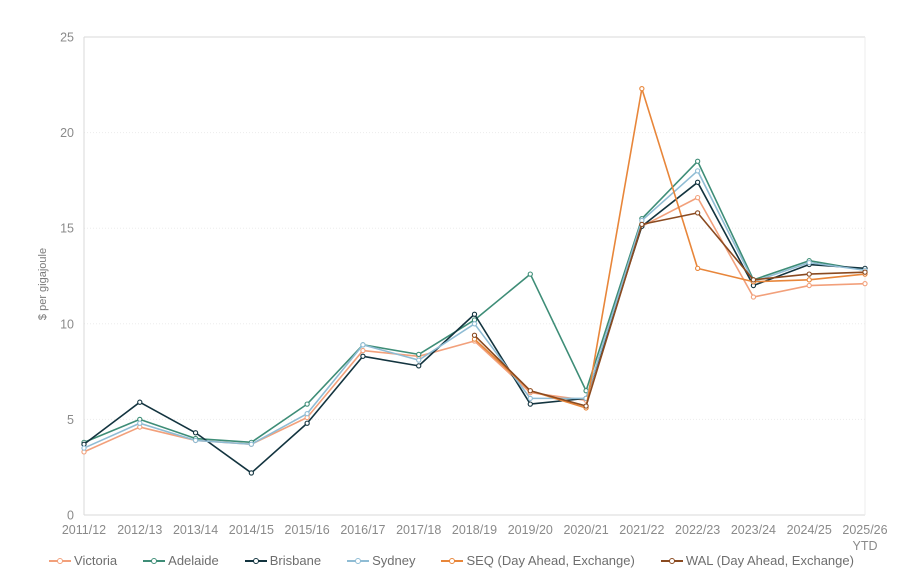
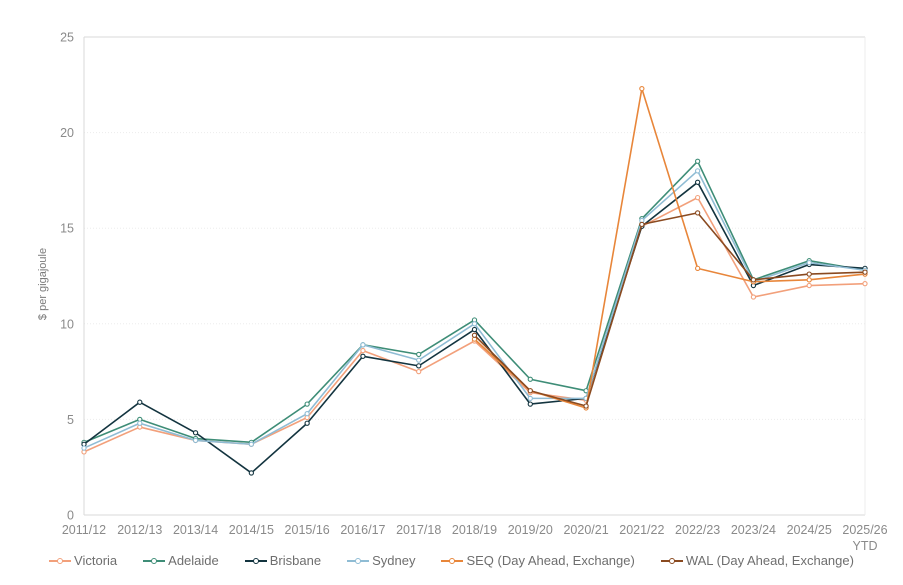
Victoria/2017/18: 8.3 -> 7.5
Brisbane/2018/19: 10.5 -> 9.7
Adelaide/2019/20: 12.6 -> 7.1
